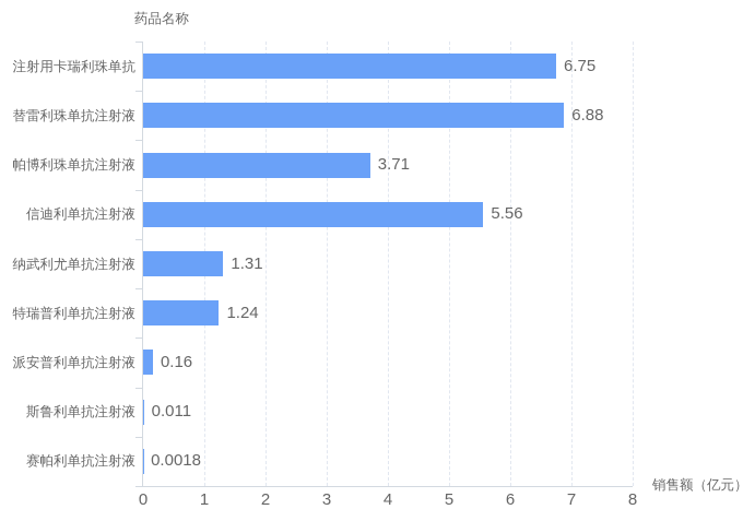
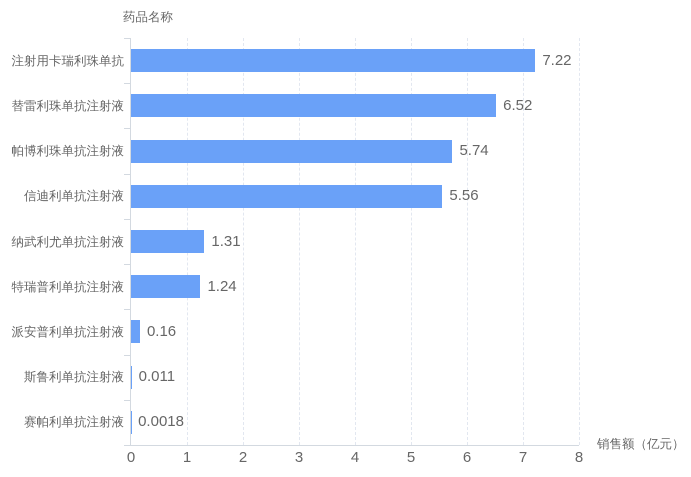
注射用卡瑞利珠单抗: 6.75 -> 7.22
替雷利珠单抗注射液: 6.88 -> 6.52
帕博利珠单抗注射液: 3.71 -> 5.74
